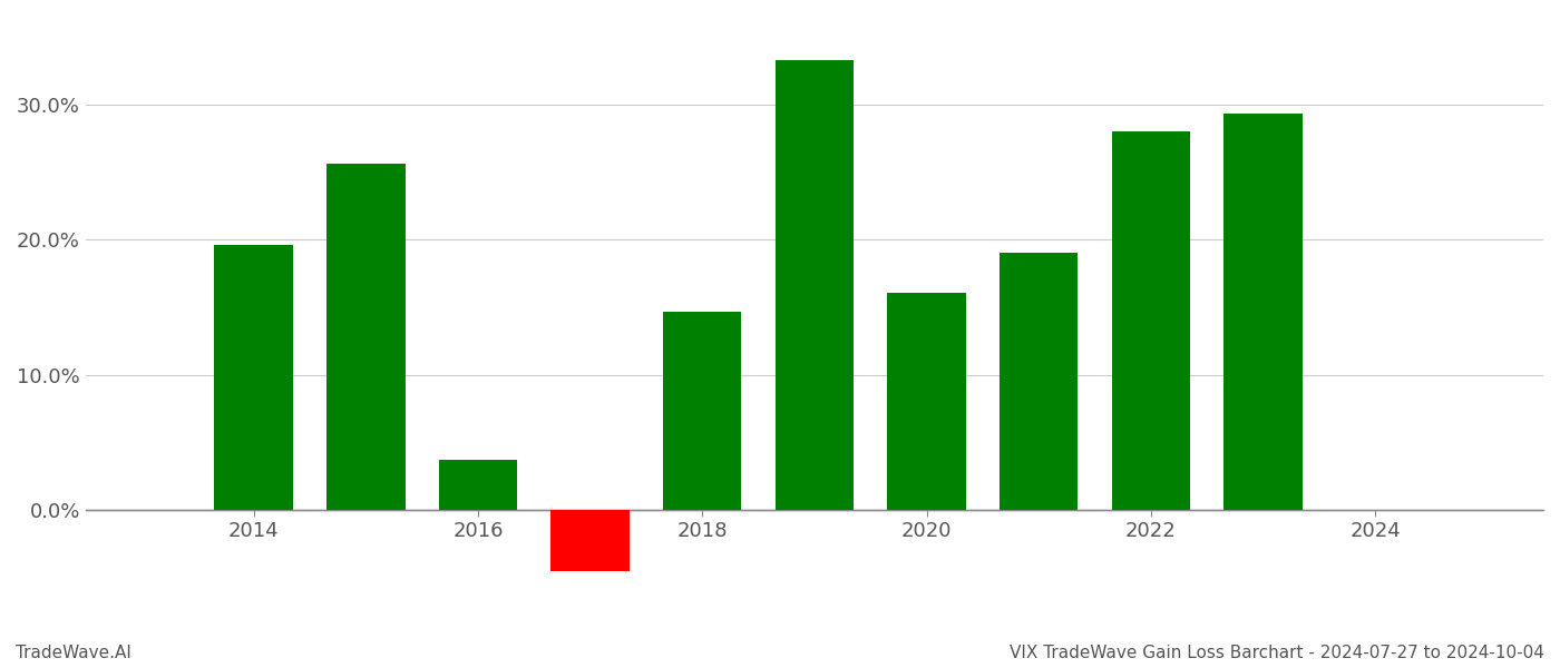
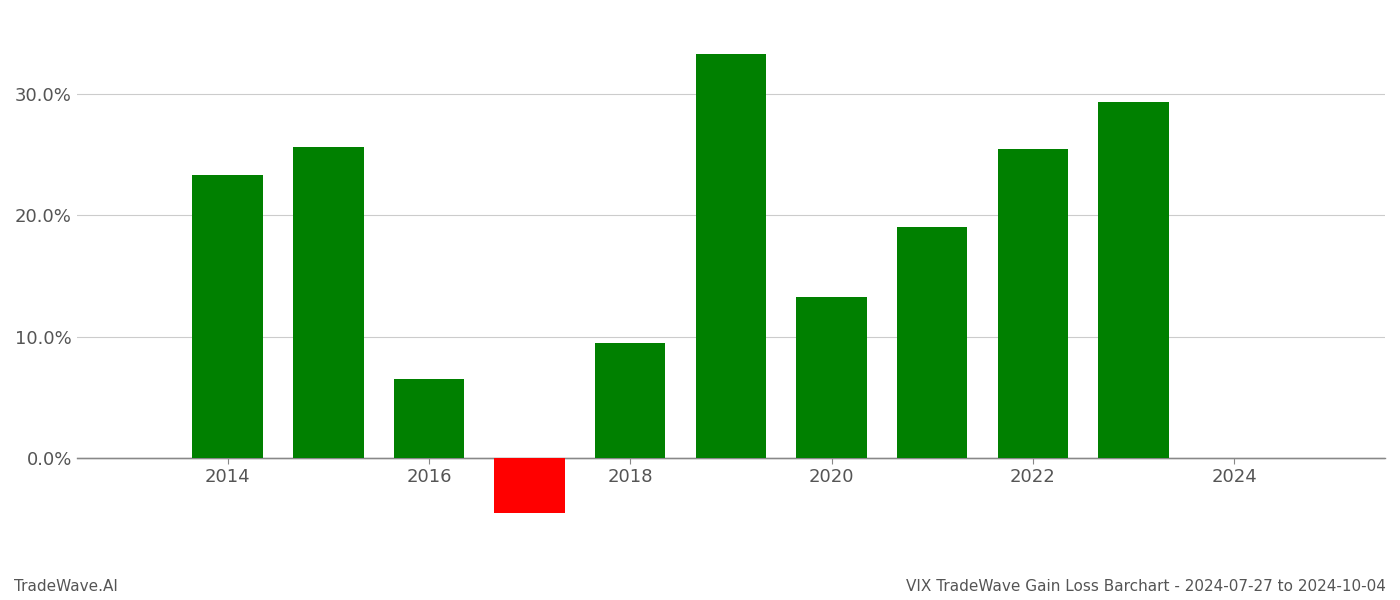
2014: 19.6% -> 23.3%
2016: 3.7% -> 6.5%
2018: 14.7% -> 9.5%
2020: 16.1% -> 13.3%
2022: 28.0% -> 25.5%
